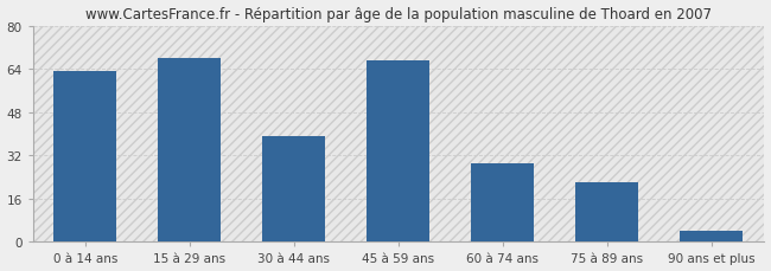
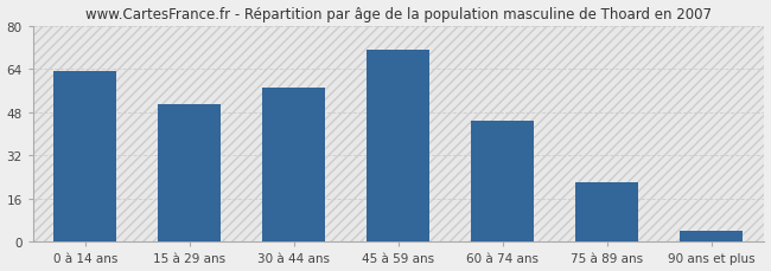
15 à 29 ans: 68 -> 51
30 à 44 ans: 39 -> 57
45 à 59 ans: 67 -> 71
60 à 74 ans: 29 -> 45
